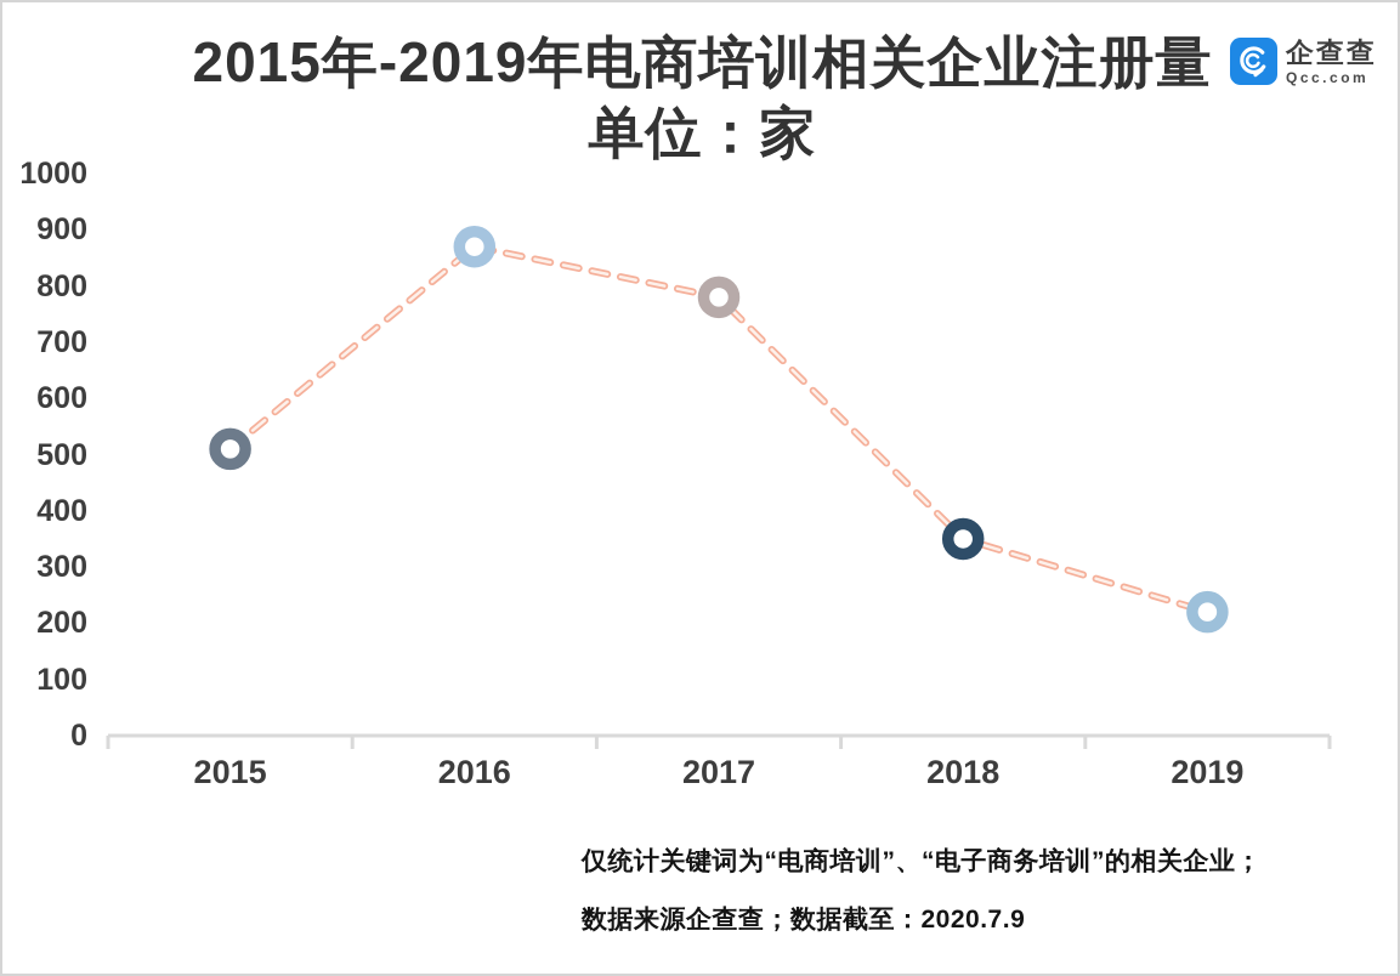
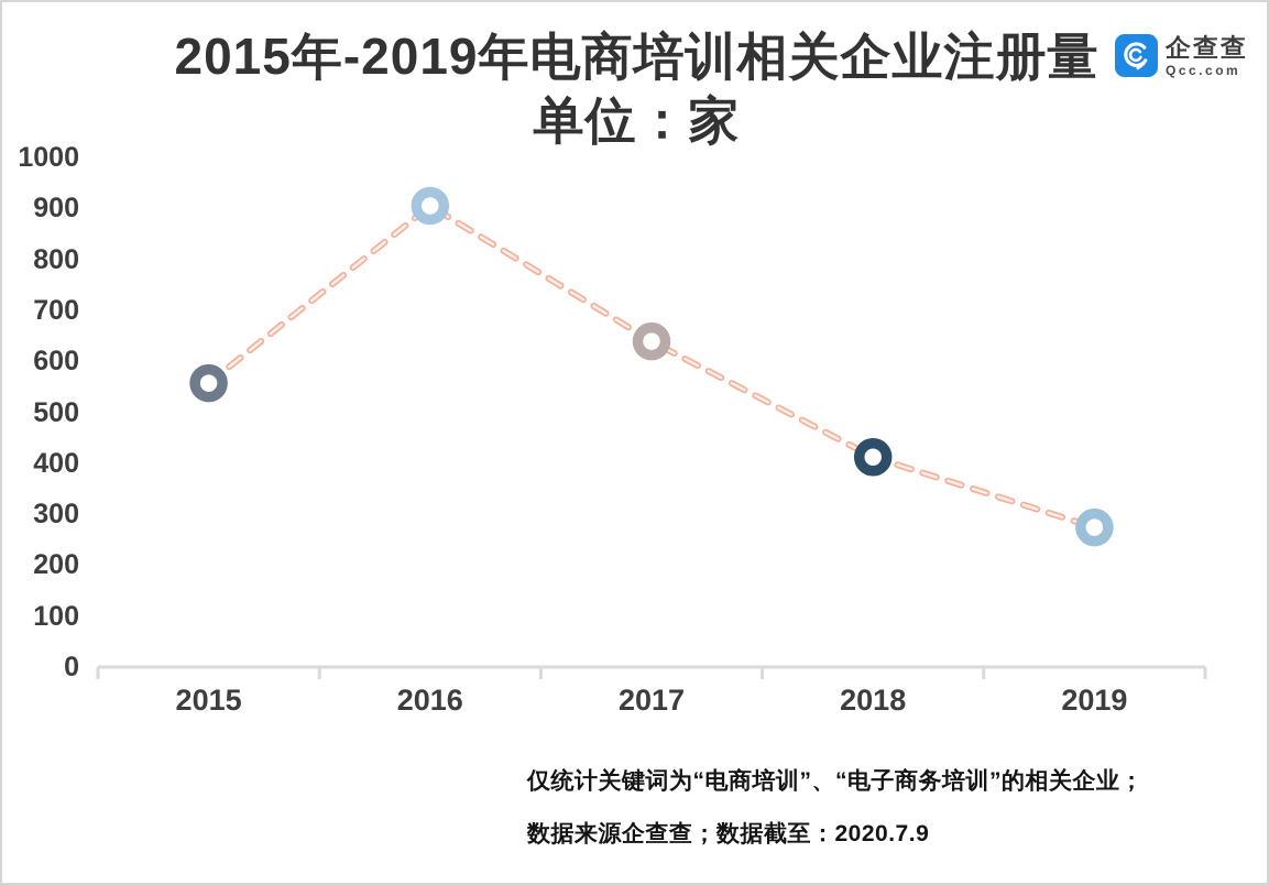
2015: 510 -> 560
2016: 870 -> 900
2017: 780 -> 640
2018: 350 -> 410
2019: 220 -> 270
